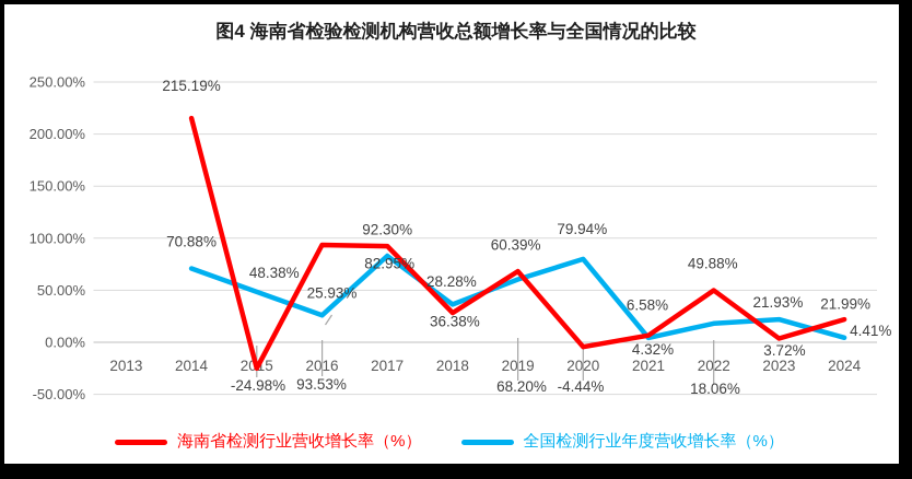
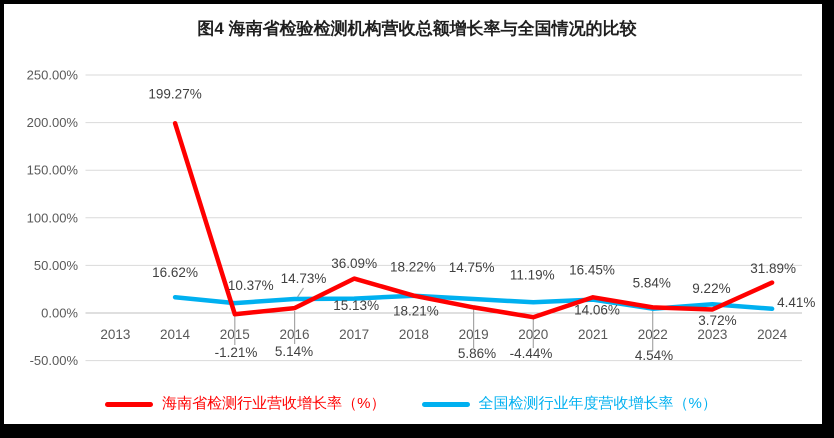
海南省检测行业营收增长率（%）/2014: 215.19% -> 199.27%
全国检测行业年度营收增长率（%）/2014: 70.88% -> 16.62%
海南省检测行业营收增长率（%）/2015: -24.98% -> -1.21%
全国检测行业年度营收增长率（%）/2015: 48.38% -> 10.37%
海南省检测行业营收增长率（%）/2016: 93.53% -> 5.14%
全国检测行业年度营收增长率（%）/2016: 25.93% -> 14.73%
海南省检测行业营收增长率（%）/2017: 92.30% -> 36.09%
全国检测行业年度营收增长率（%）/2017: 82.95% -> 15.13%
海南省检测行业营收增长率（%）/2018: 28.28% -> 18.22%
全国检测行业年度营收增长率（%）/2018: 36.38% -> 18.21%
海南省检测行业营收增长率（%）/2019: 68.20% -> 5.86%
全国检测行业年度营收增长率（%）/2019: 60.39% -> 14.75%
全国检测行业年度营收增长率（%）/2020: 79.94% -> 11.19%
海南省检测行业营收增长率（%）/2021: 6.58% -> 16.45%
全国检测行业年度营收增长率（%）/2021: 4.32% -> 14.06%
海南省检测行业营收增长率（%）/2022: 49.88% -> 5.84%
全国检测行业年度营收增长率（%）/2022: 18.06% -> 4.54%
全国检测行业年度营收增长率（%）/2023: 21.93% -> 9.22%
海南省检测行业营收增长率（%）/2024: 21.99% -> 31.89%
